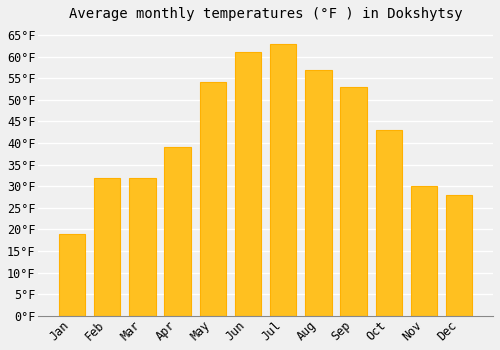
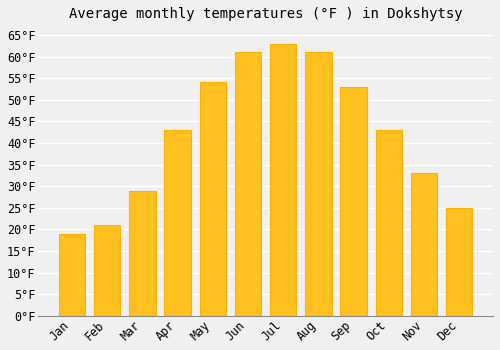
Feb: 32°F -> 21°F
Mar: 32°F -> 29°F
Apr: 39°F -> 43°F
Aug: 57°F -> 61°F
Nov: 30°F -> 33°F
Dec: 28°F -> 25°F
